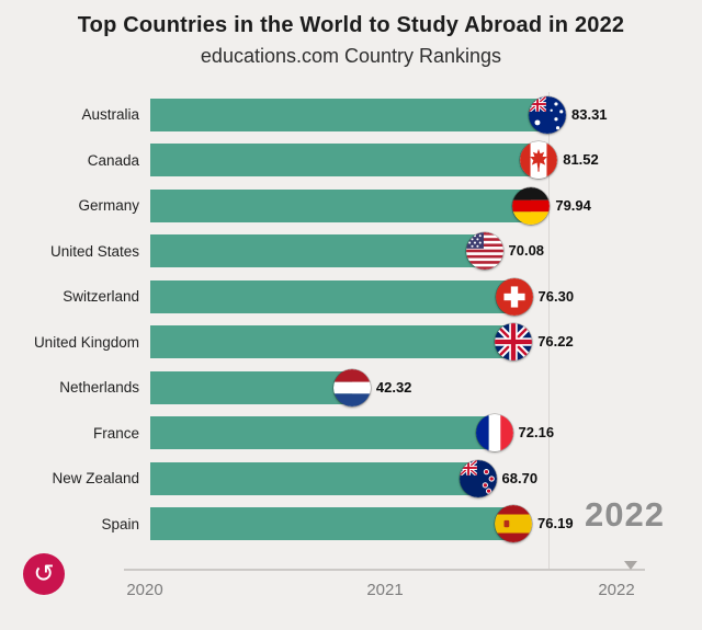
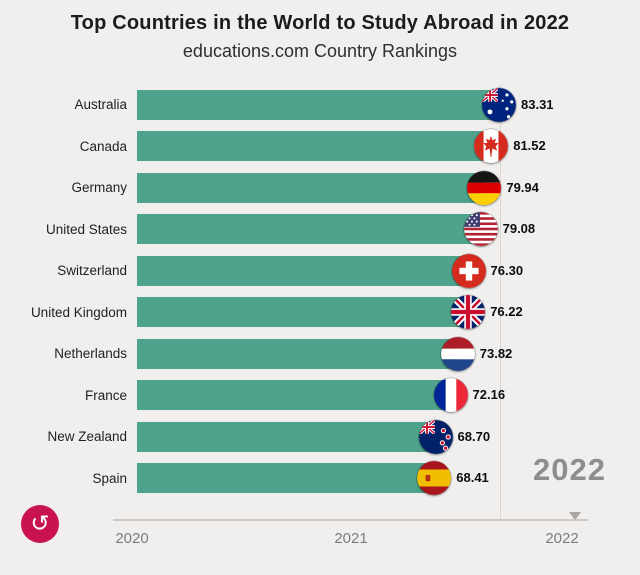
United States: 70.08 -> 79.08
Netherlands: 42.32 -> 73.82
Spain: 76.19 -> 68.41
